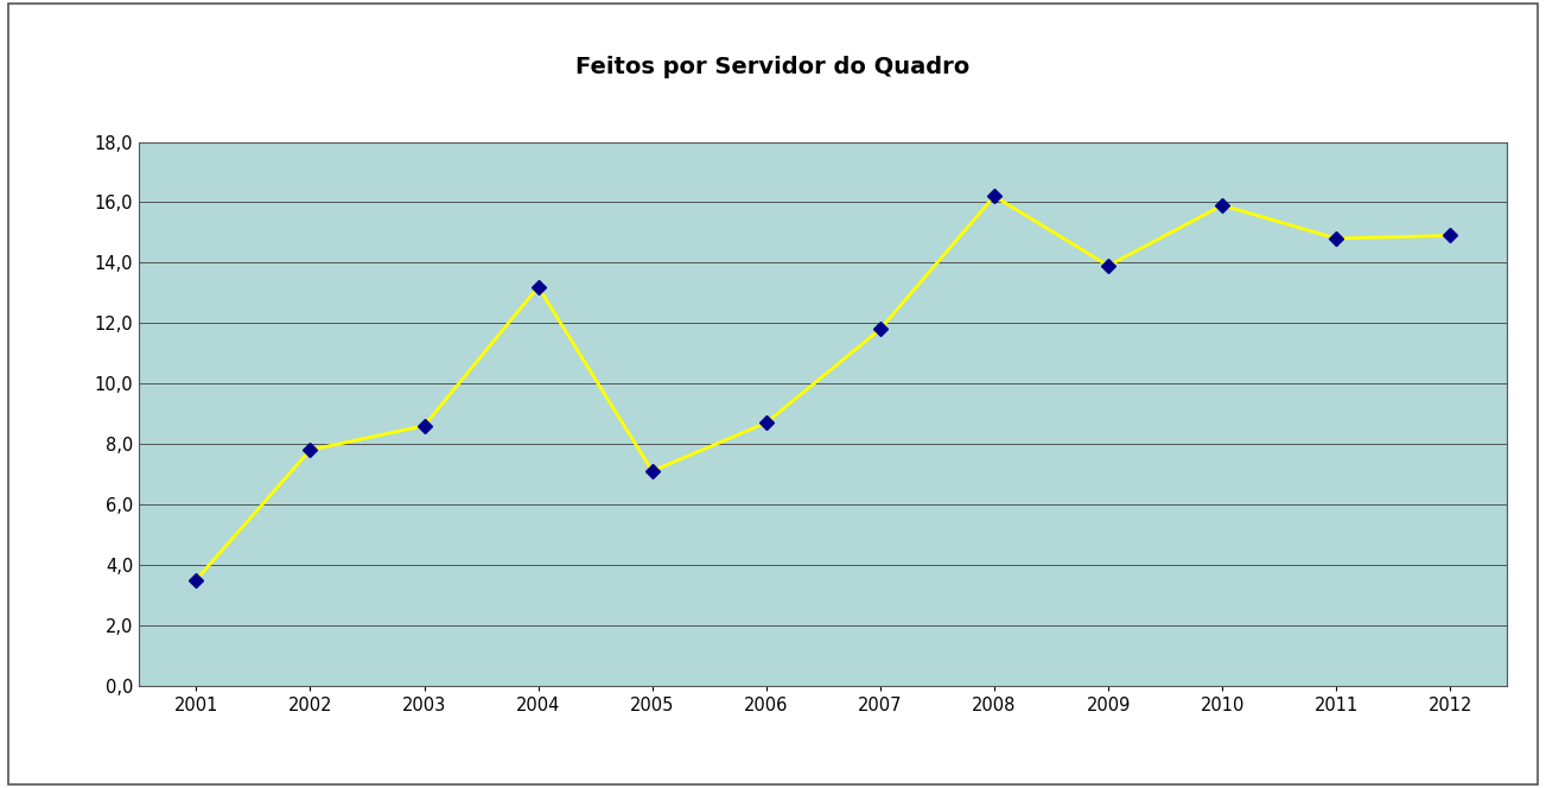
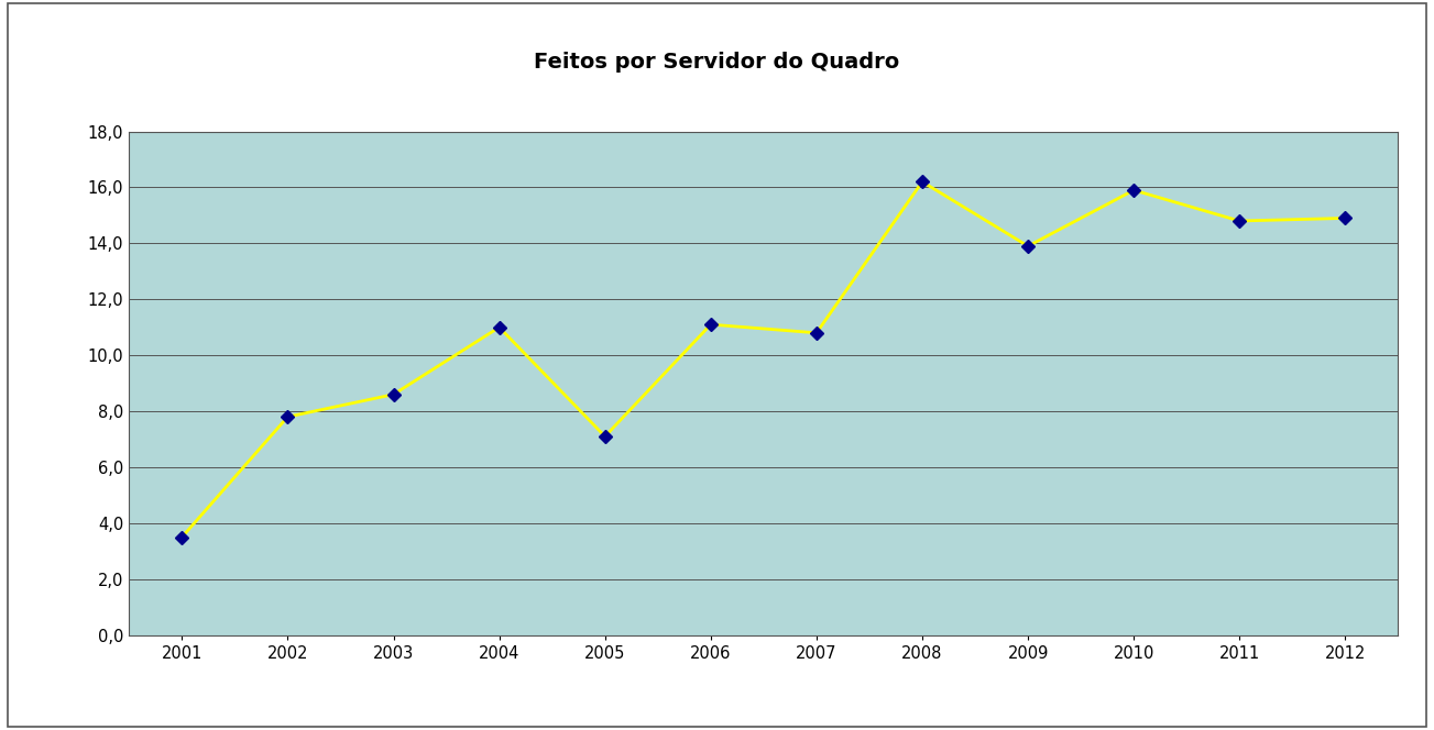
2004: 13,2 -> 11,0
2006: 8,7 -> 11,1
2007: 11,8 -> 10,8
